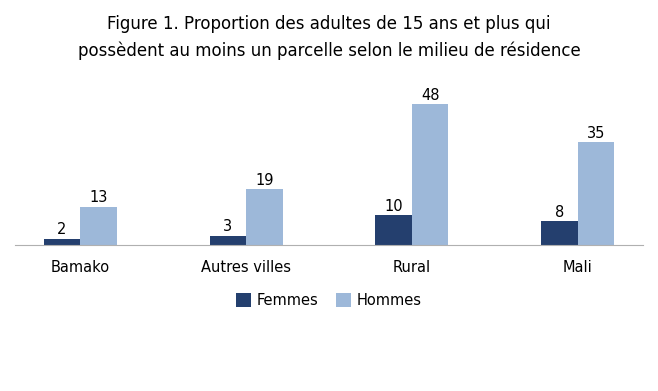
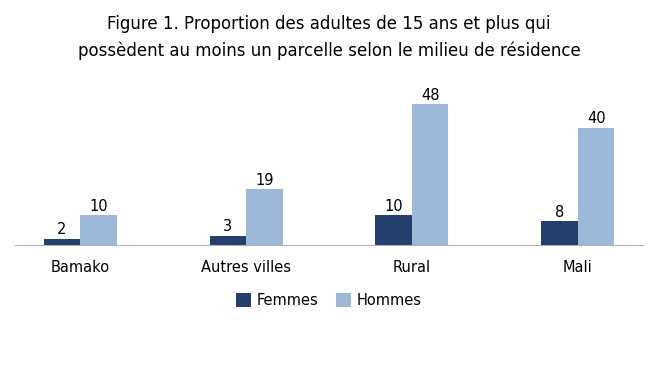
Hommes/Bamako: 13 -> 10
Hommes/Mali: 35 -> 40
